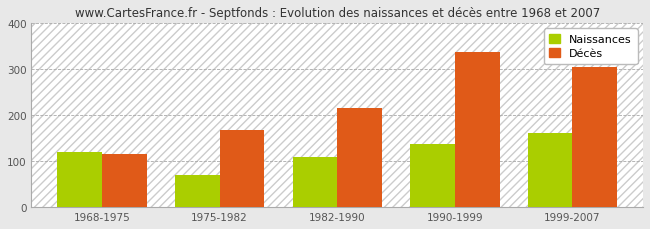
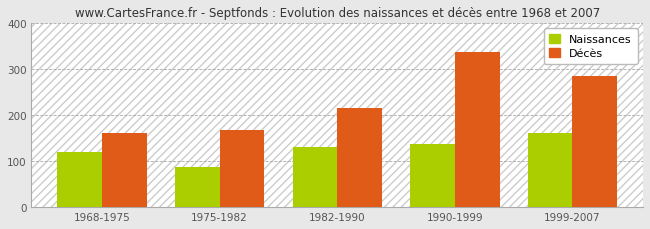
Décès/1968-1975: 115 -> 162
Naissances/1975-1982: 70 -> 87
Naissances/1982-1990: 110 -> 130
Décès/1999-2007: 305 -> 285
